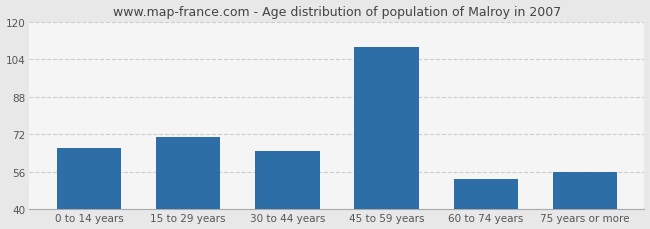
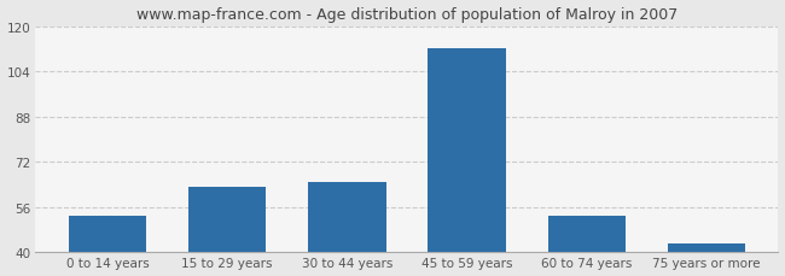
0 to 14 years: 66 -> 53
15 to 29 years: 71 -> 63
45 to 59 years: 109 -> 112
75 years or more: 56 -> 43
